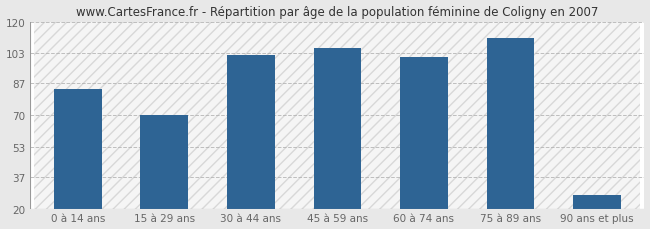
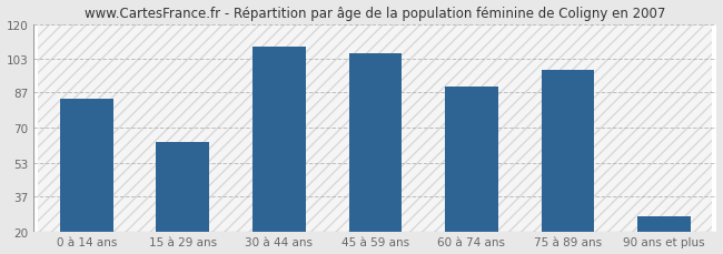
15 à 29 ans: 70 -> 63
30 à 44 ans: 102 -> 109
60 à 74 ans: 101 -> 90
75 à 89 ans: 111 -> 98
